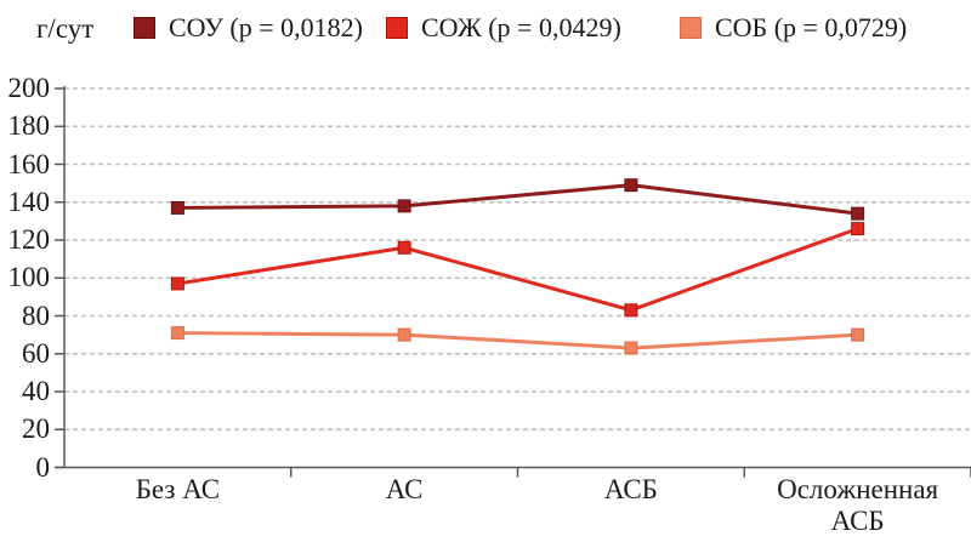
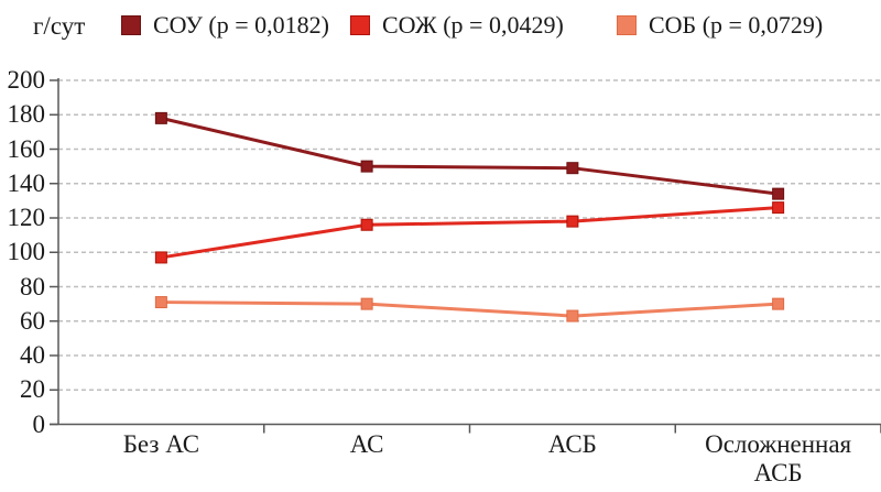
СОУ (p = 0,0182)/Без АС: 137 -> 178
СОУ (p = 0,0182)/АС: 138 -> 150
СОЖ (p = 0,0429)/АСБ: 83 -> 118
